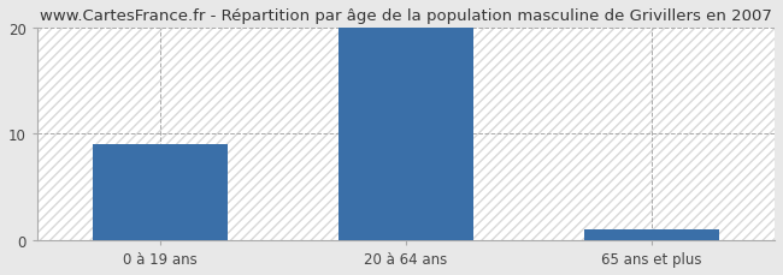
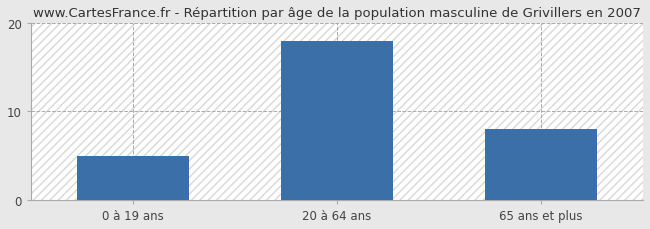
0 à 19 ans: 9 -> 5
20 à 64 ans: 20 -> 18
65 ans et plus: 1 -> 8
